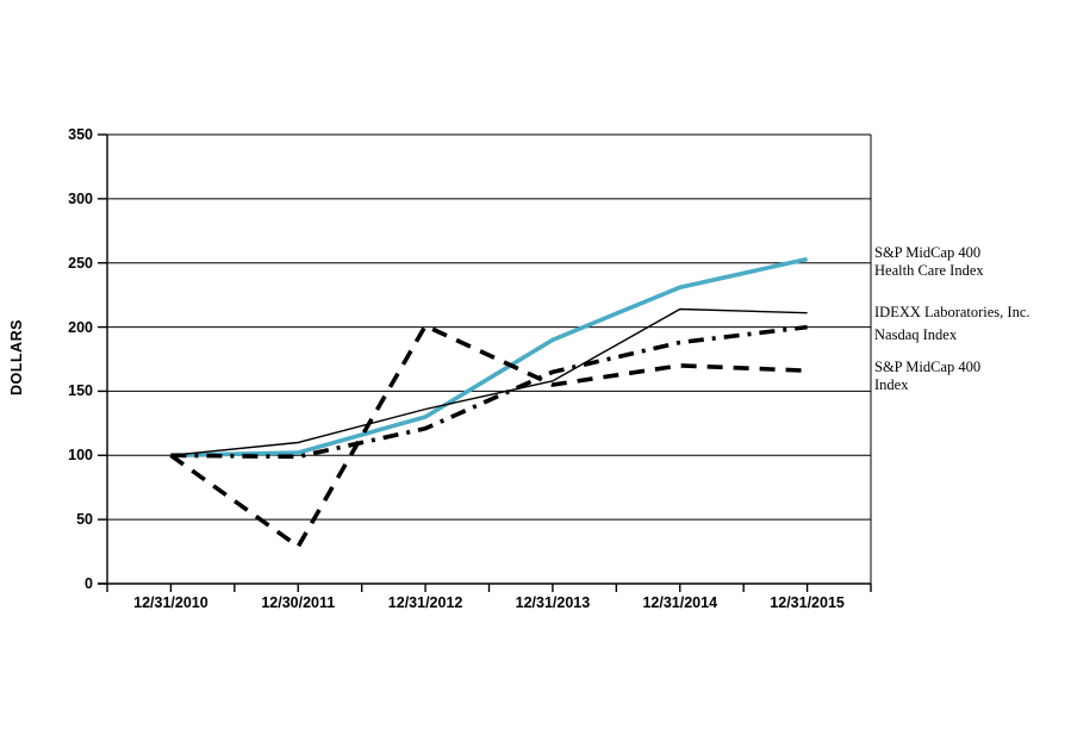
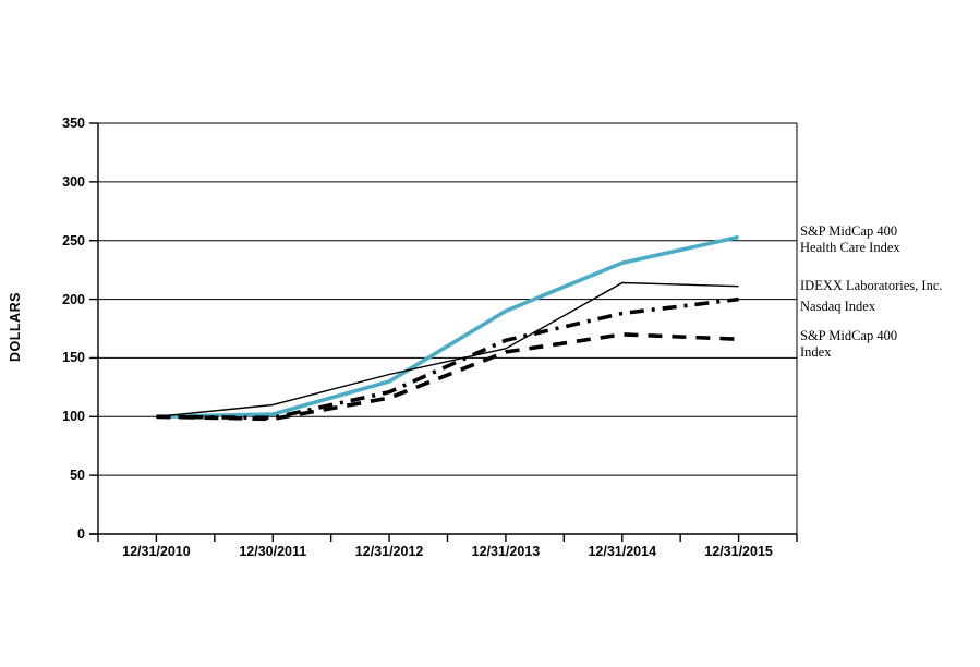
S&P MidCap 400 Index/12/30/2011: 29 -> 98
S&P MidCap 400 Index/12/31/2012: 201 -> 116
